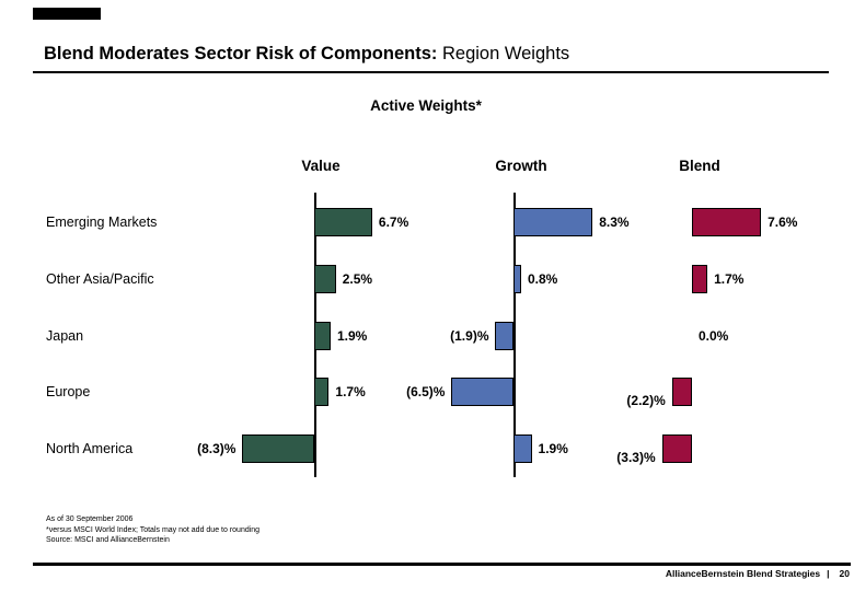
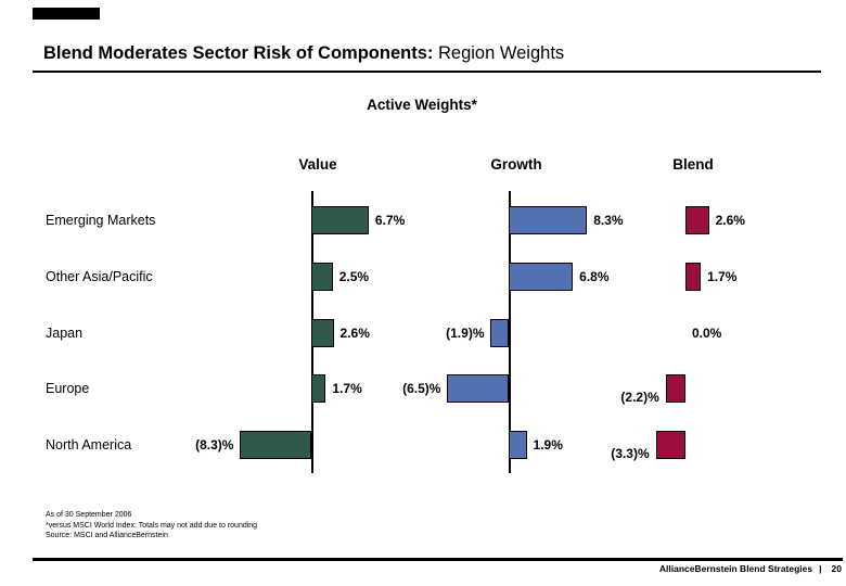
Blend/Emerging Markets: 7.6% -> 2.6%
Growth/Other Asia/Pacific: 0.8% -> 6.8%
Value/Japan: 1.9% -> 2.6%
